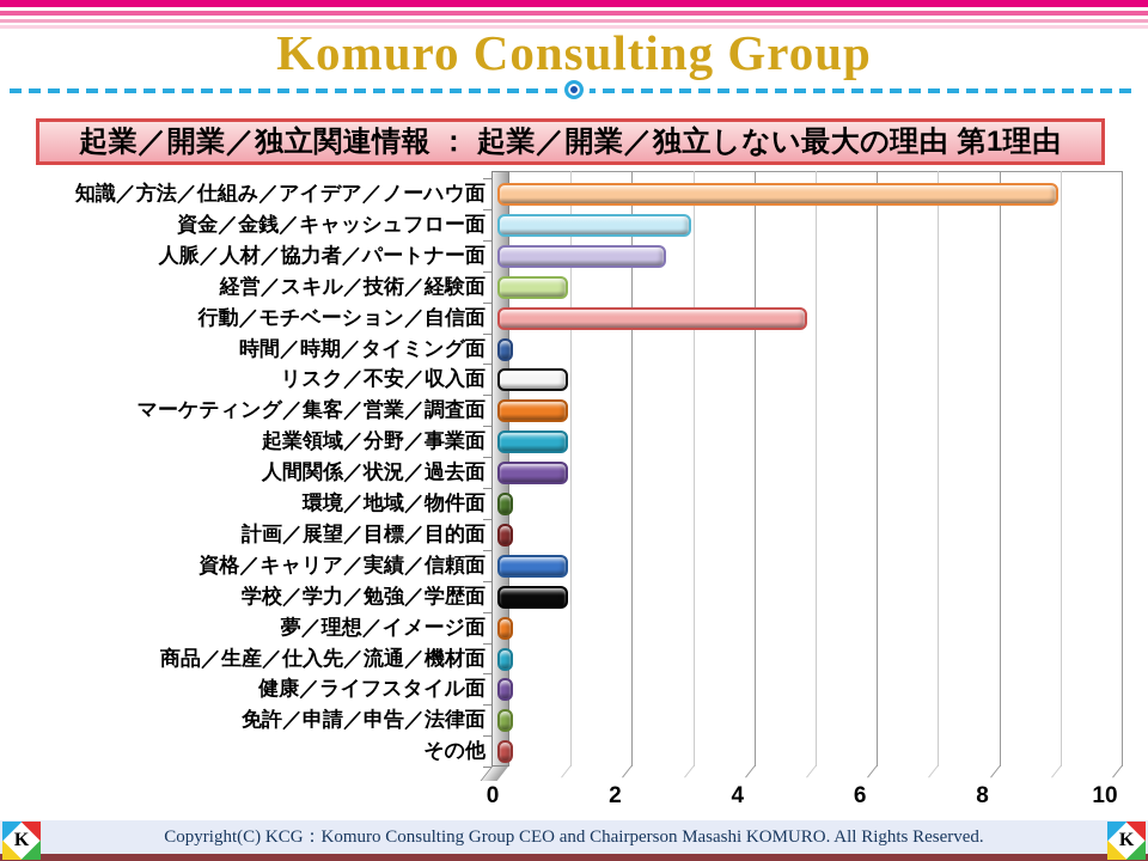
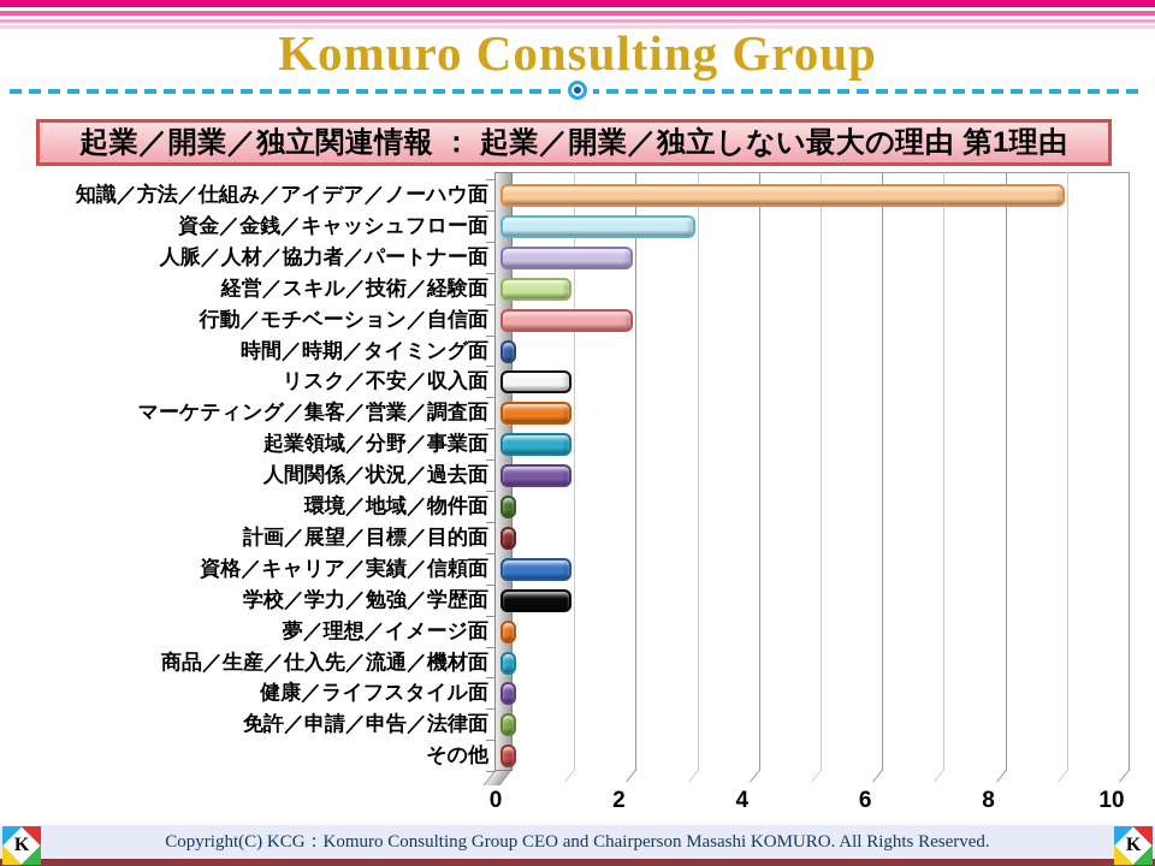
人脈／人材／協力者／パートナー面: 2.6 -> 2.0
行動／モチベーション／自信面: 4.9 -> 2.0
